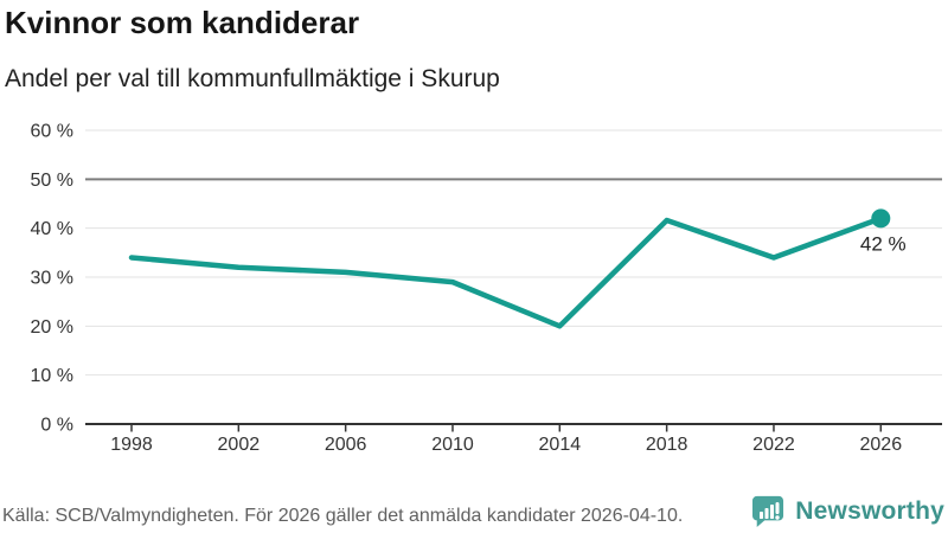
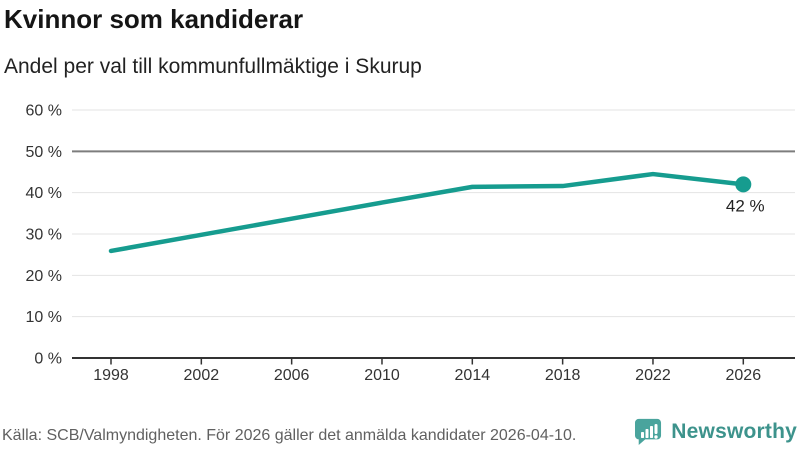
1998: 34% -> 26%
2002: 32% -> 30%
2006: 31% -> 34%
2010: 29% -> 38%
2014: 20% -> 41%
2022: 34% -> 44%
